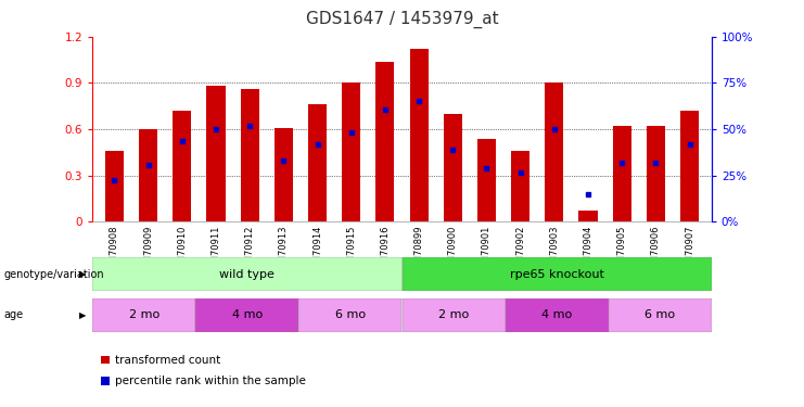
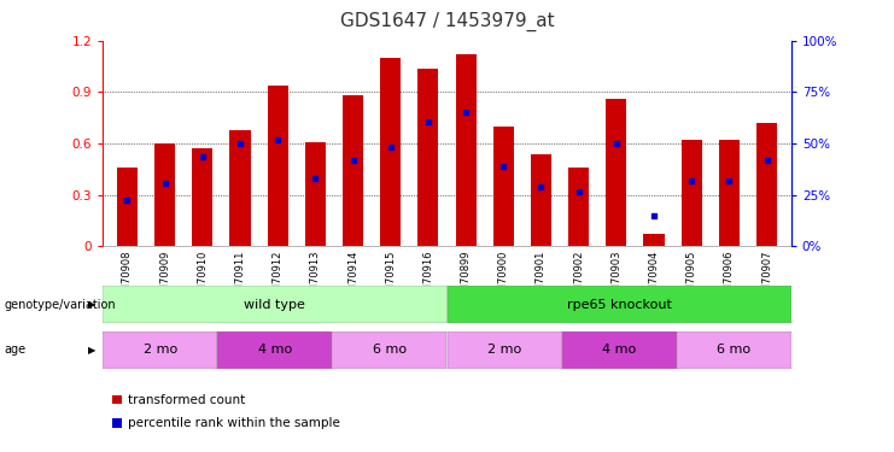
GSM70910: 0.72 -> 0.57
GSM70911: 0.88 -> 0.68
GSM70912: 0.86 -> 0.94
GSM70914: 0.76 -> 0.88
GSM70915: 0.90 -> 1.10
GSM70903: 0.90 -> 0.86
